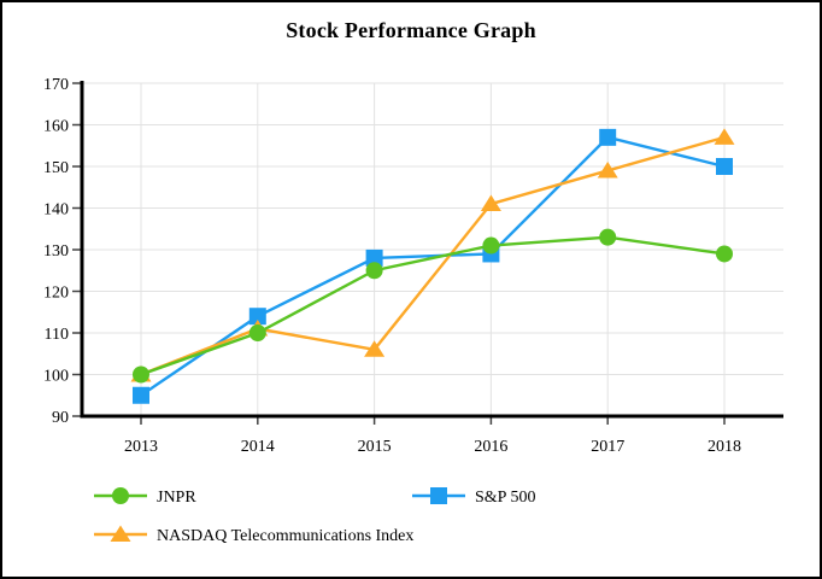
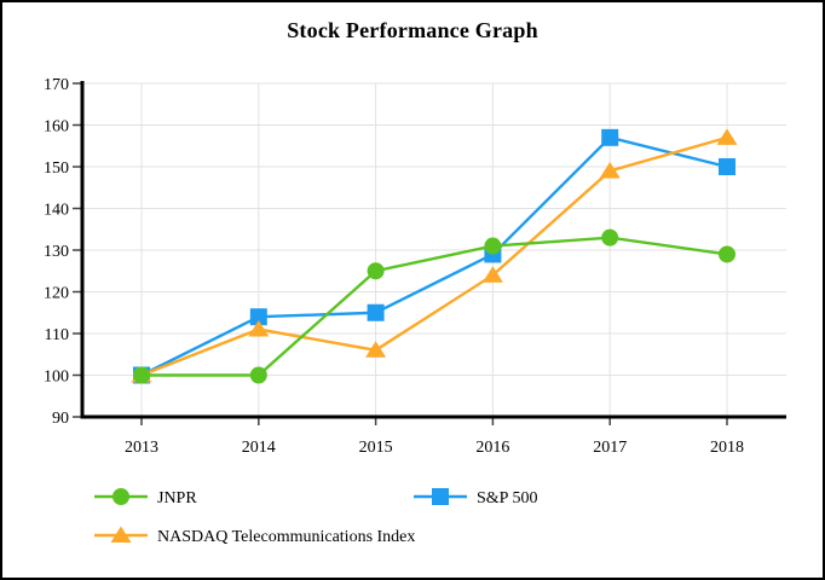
S&P 500/2013: 95 -> 100
JNPR/2014: 110 -> 100
S&P 500/2015: 128 -> 115
NASDAQ Telecommunications Index/2016: 141 -> 124
